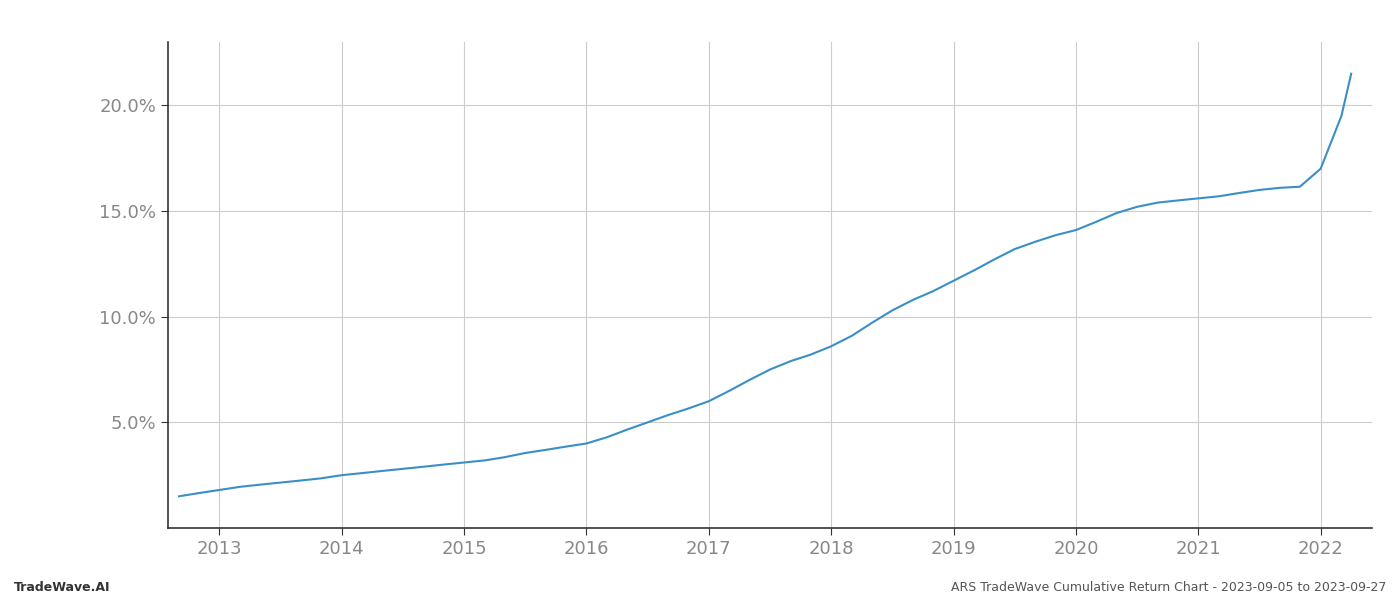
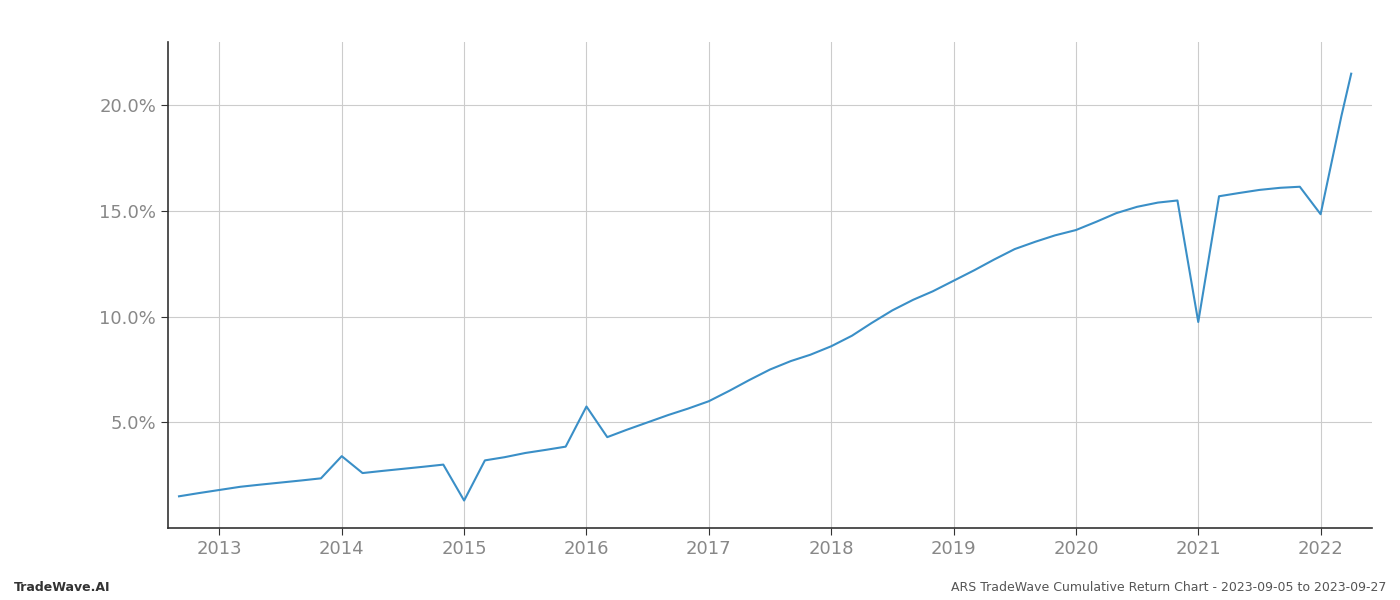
2014: 2.50% -> 3.40%
2015: 3.10% -> 1.30%
2016: 4.00% -> 5.75%
2021: 15.60% -> 9.75%
2022: 17.00% -> 14.85%
